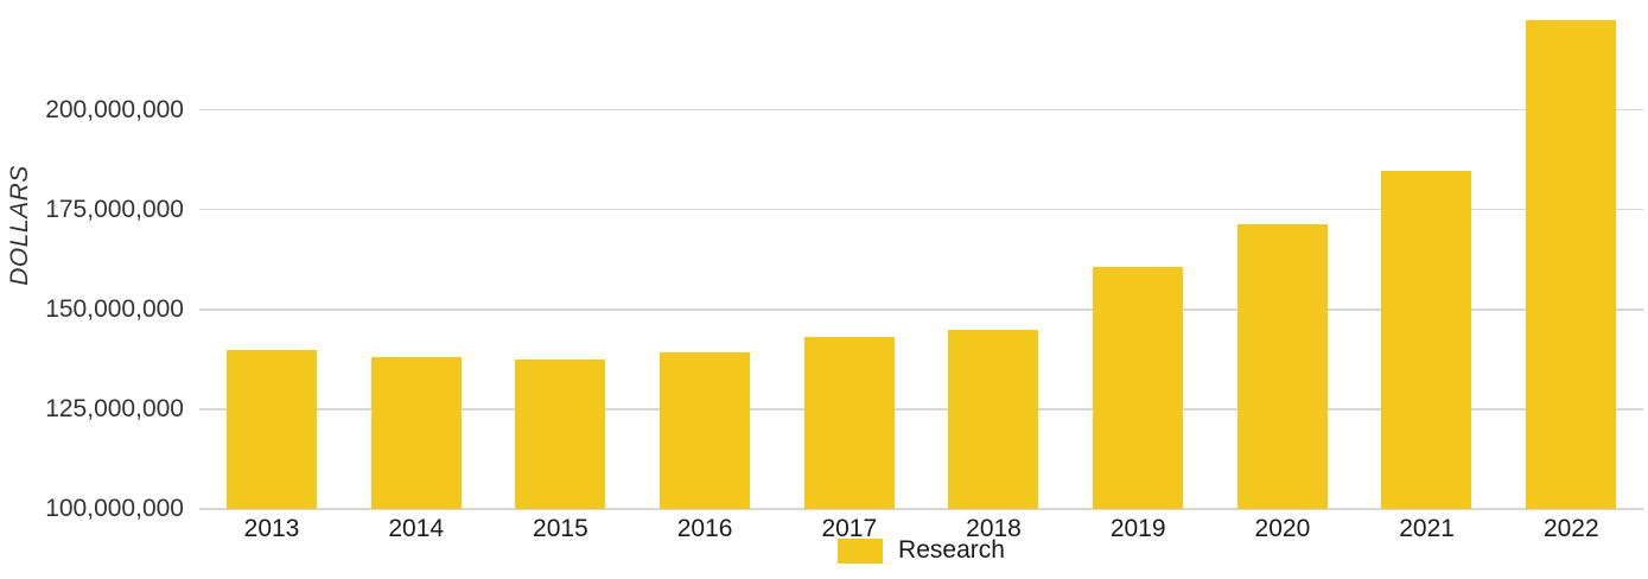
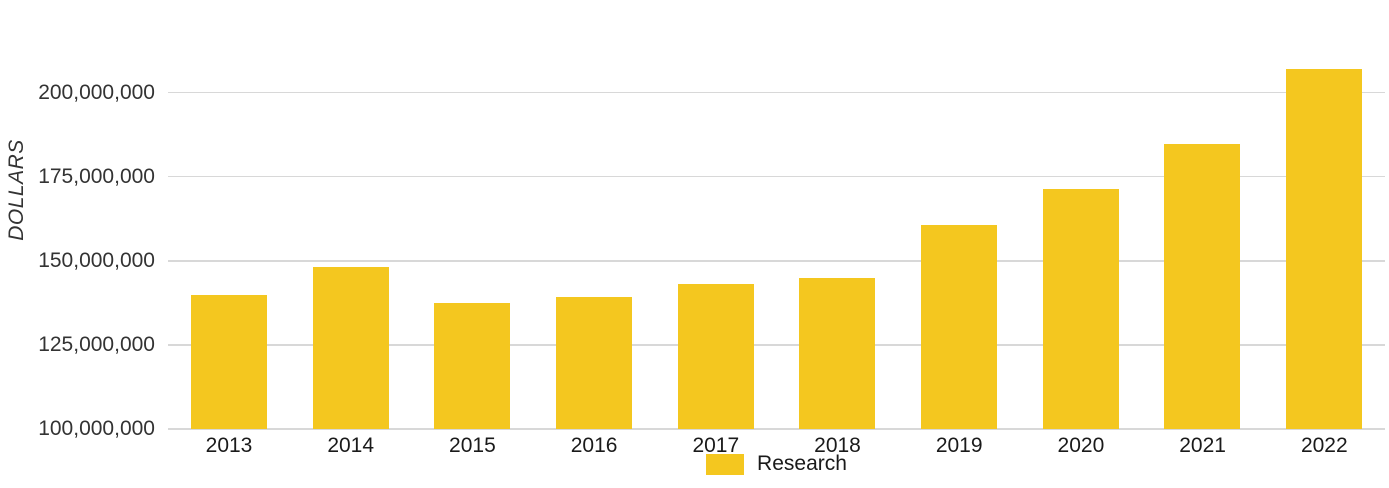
2014: 138000000 -> 148000000
2022: 222000000 -> 207000000
